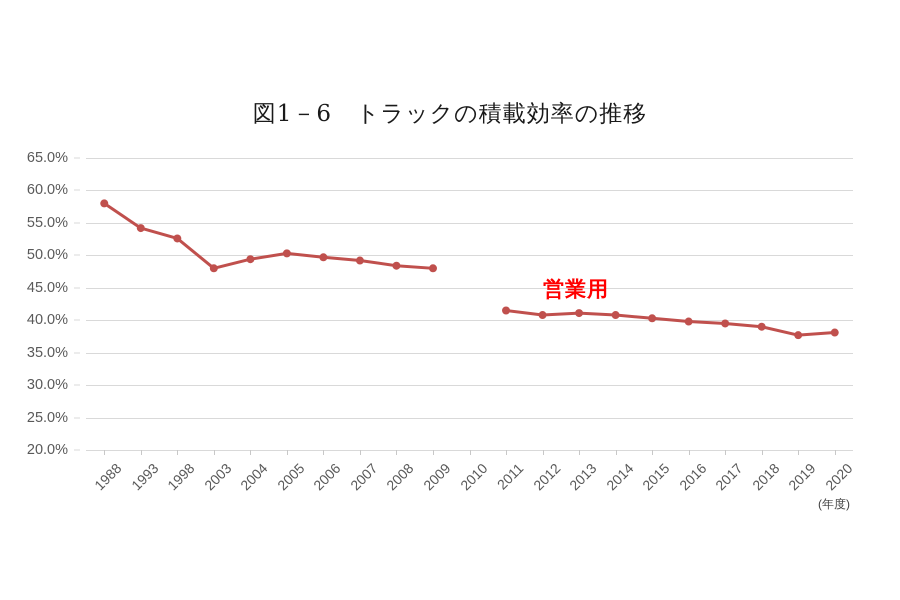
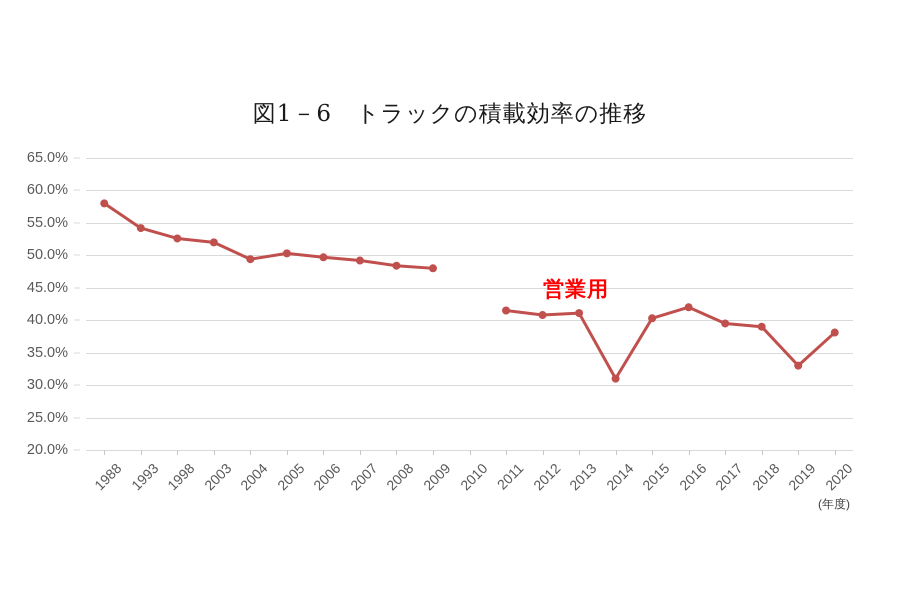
2003: 48% -> 52%
2014: 41% -> 31%
2016: 40% -> 42%
2019: 38% -> 33%
